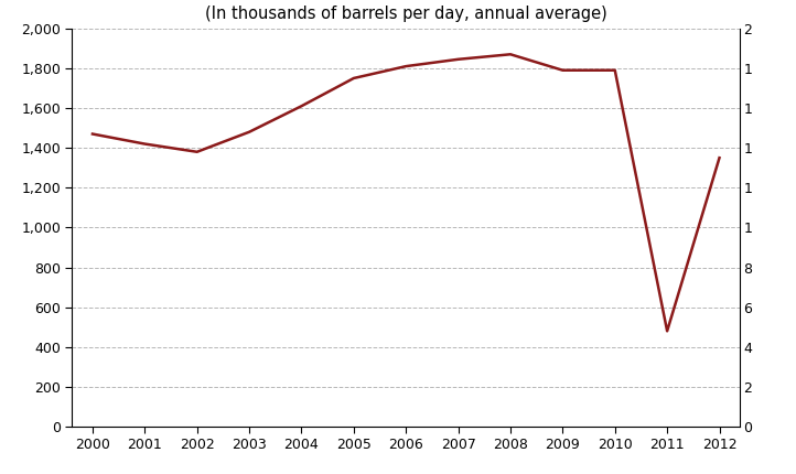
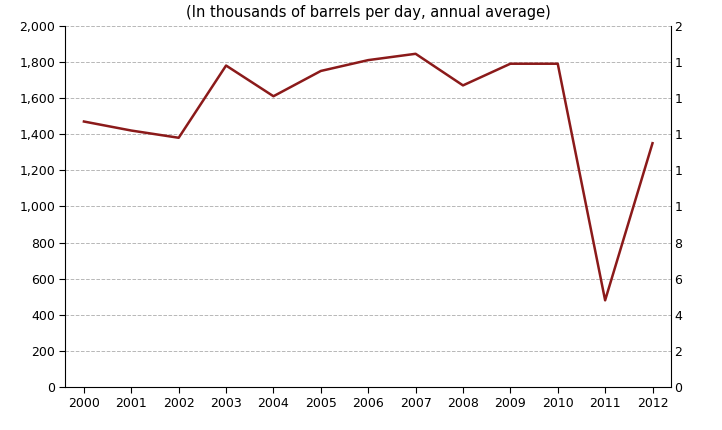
2003: 1,480 -> 1,780
2008: 1,870 -> 1,670
